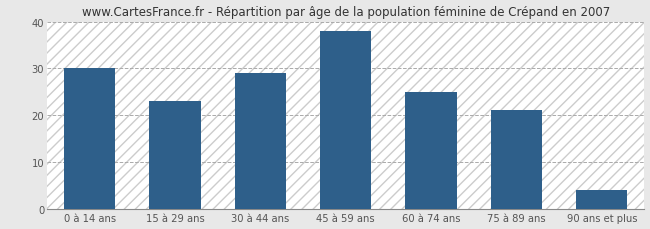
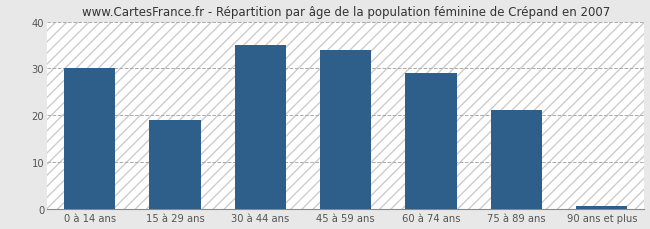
15 à 29 ans: 23.0 -> 19.0
30 à 44 ans: 29.0 -> 35.0
45 à 59 ans: 38.0 -> 34.0
60 à 74 ans: 25.0 -> 29.0
90 ans et plus: 4.0 -> 0.5
